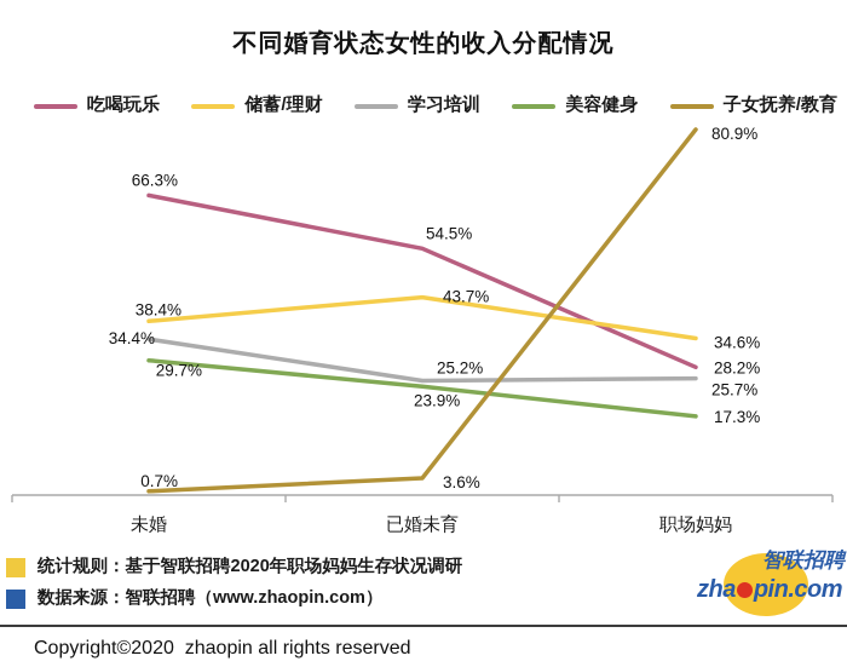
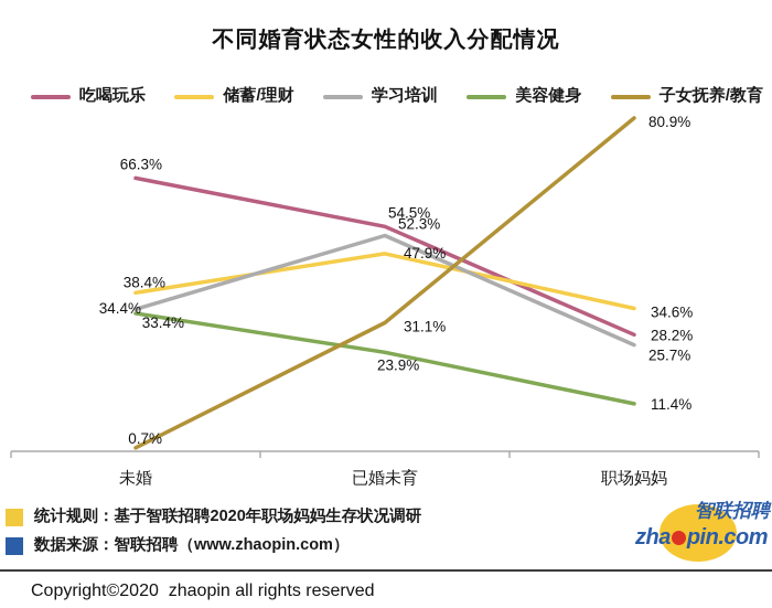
美容健身/未婚: 29.7% -> 33.4%
储蓄/理财/已婚未育: 43.7% -> 47.9%
学习培训/已婚未育: 25.2% -> 52.3%
子女抚养/教育/已婚未育: 3.6% -> 31.1%
美容健身/职场妈妈: 17.3% -> 11.4%
